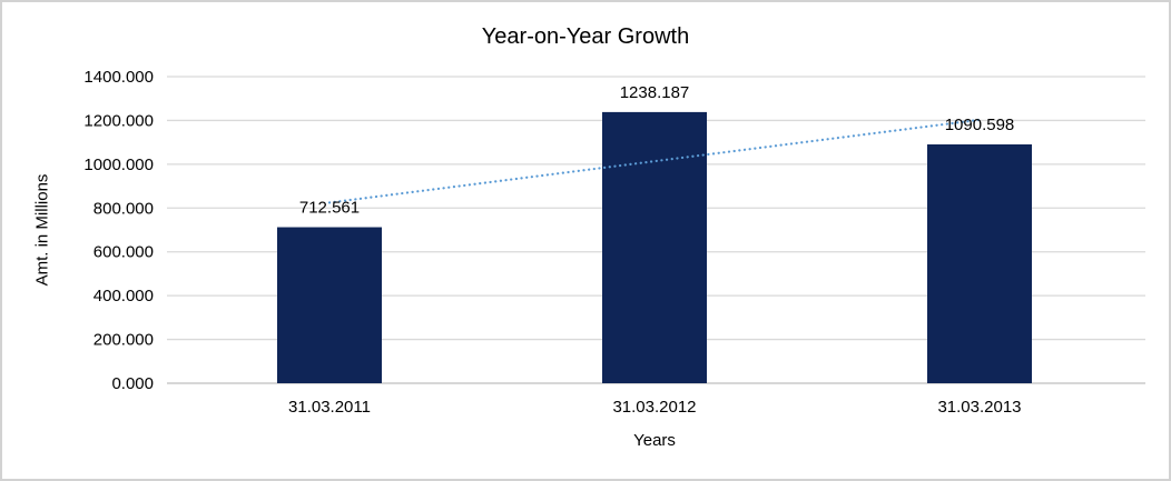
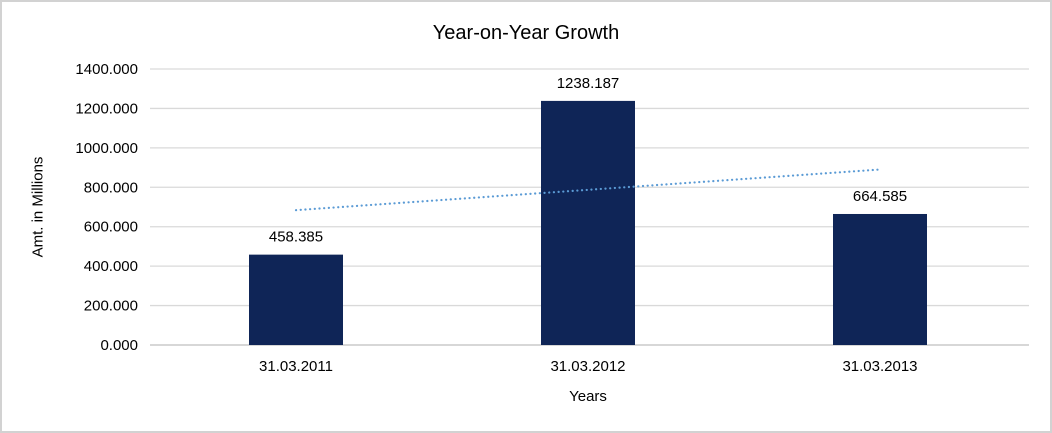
31.03.2011: 712.561 -> 458.385
31.03.2013: 1090.598 -> 664.585
